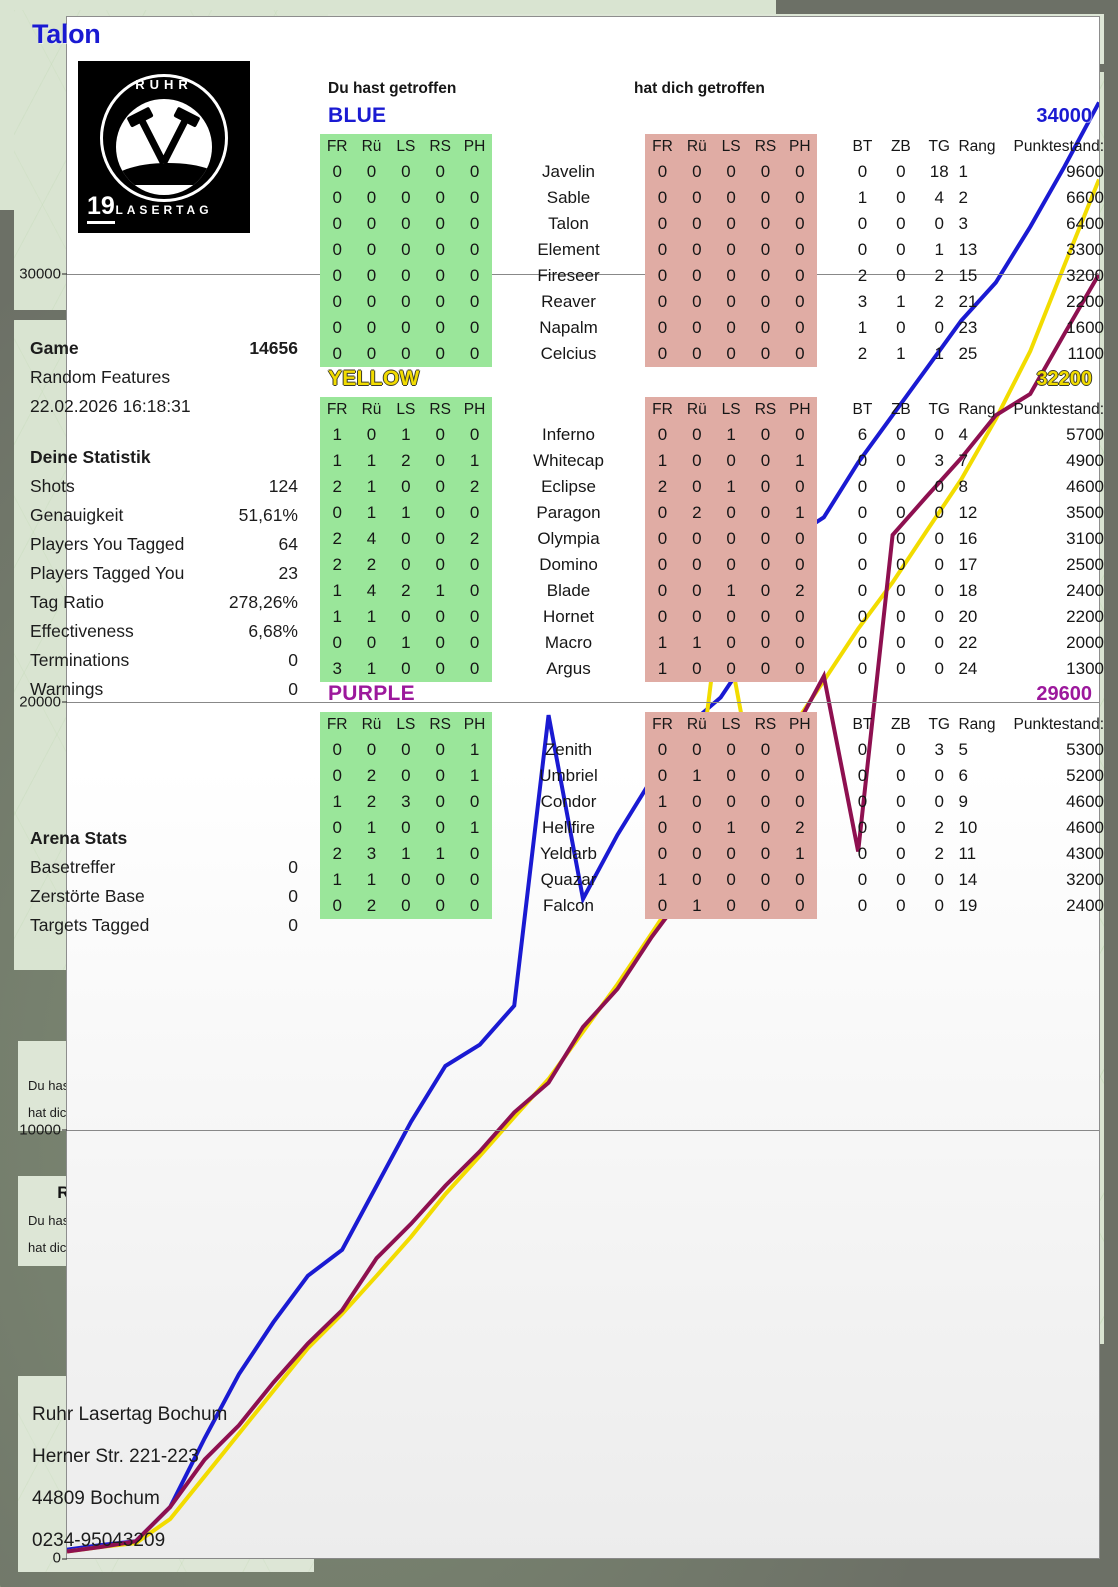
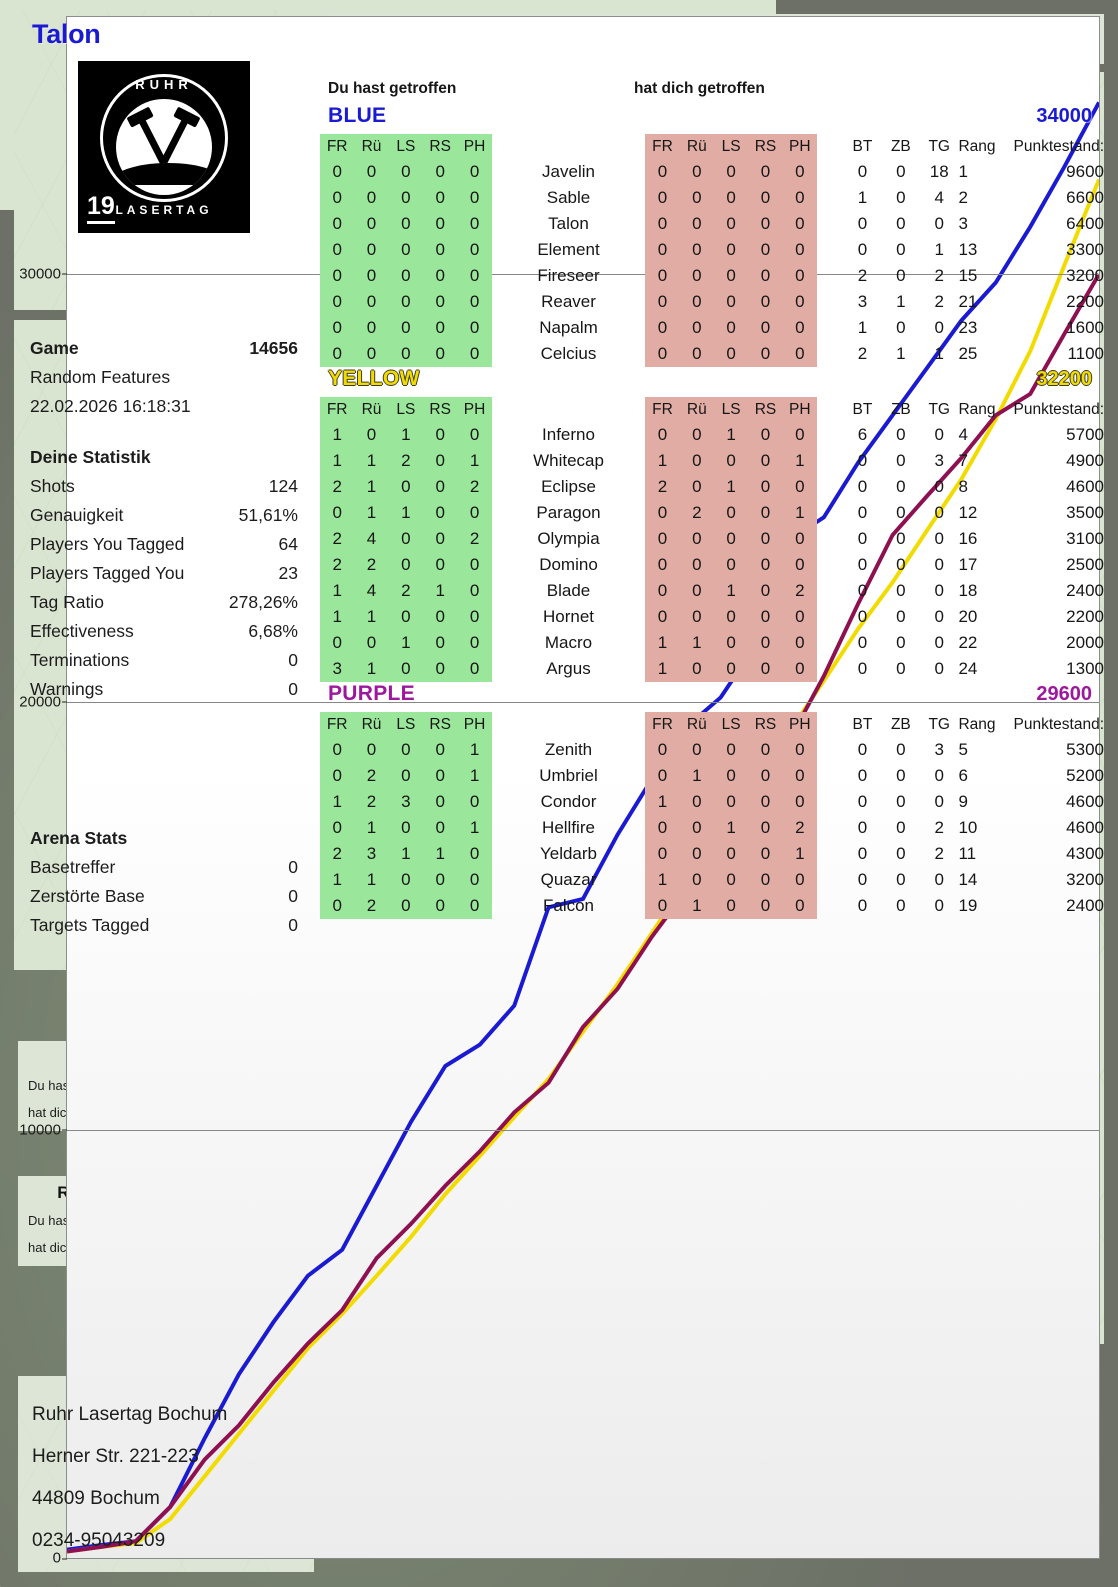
BLUE/14: 19700 -> 15200
YELLOW/19: 22300 -> 16900
PURPLE/23: 16500 -> 22300
